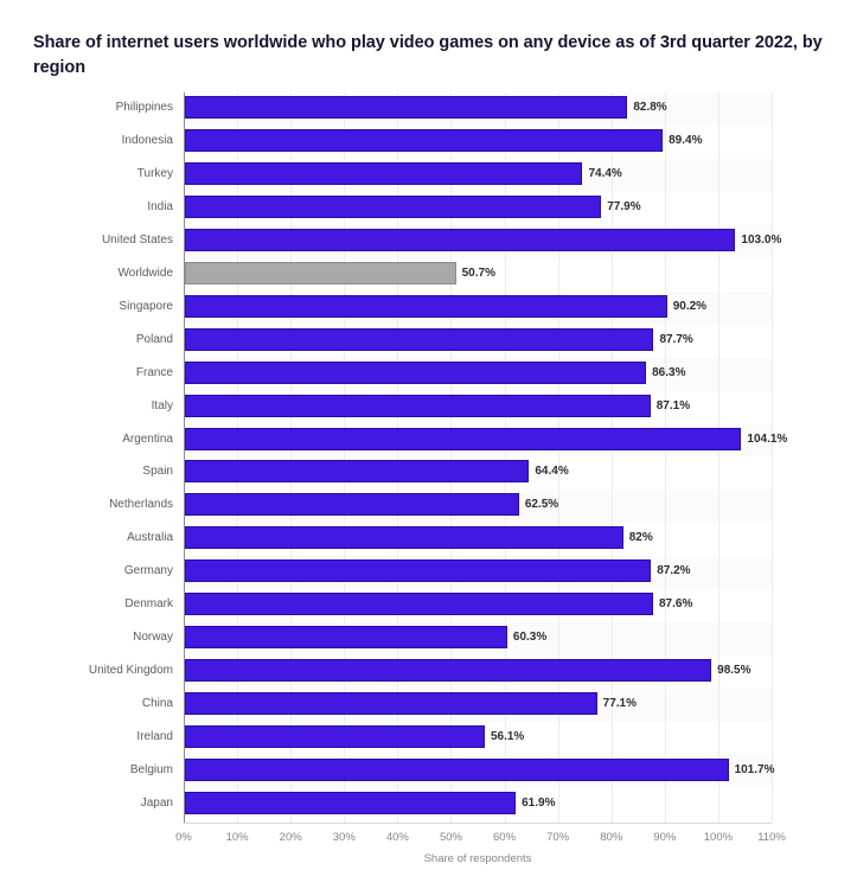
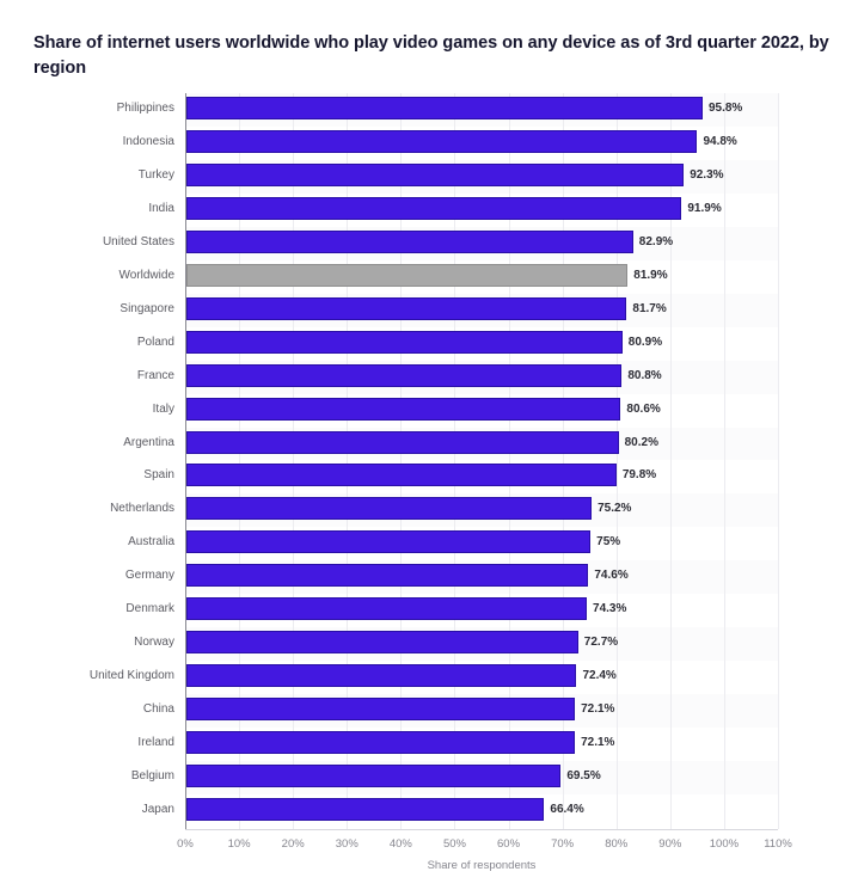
Philippines: 82.8% -> 95.8%
Indonesia: 89.4% -> 94.8%
Turkey: 74.4% -> 92.3%
India: 77.9% -> 91.9%
United States: 103.0% -> 82.9%
Worldwide: 50.7% -> 81.9%
Singapore: 90.2% -> 81.7%
Poland: 87.7% -> 80.9%
France: 86.3% -> 80.8%
Italy: 87.1% -> 80.6%
Argentina: 104.1% -> 80.2%
Spain: 64.4% -> 79.8%
Netherlands: 62.5% -> 75.2%
Australia: 82% -> 75%
Germany: 87.2% -> 74.6%
Denmark: 87.6% -> 74.3%
Norway: 60.3% -> 72.7%
United Kingdom: 98.5% -> 72.4%
China: 77.1% -> 72.1%
Ireland: 56.1% -> 72.1%
Belgium: 101.7% -> 69.5%
Japan: 61.9% -> 66.4%
